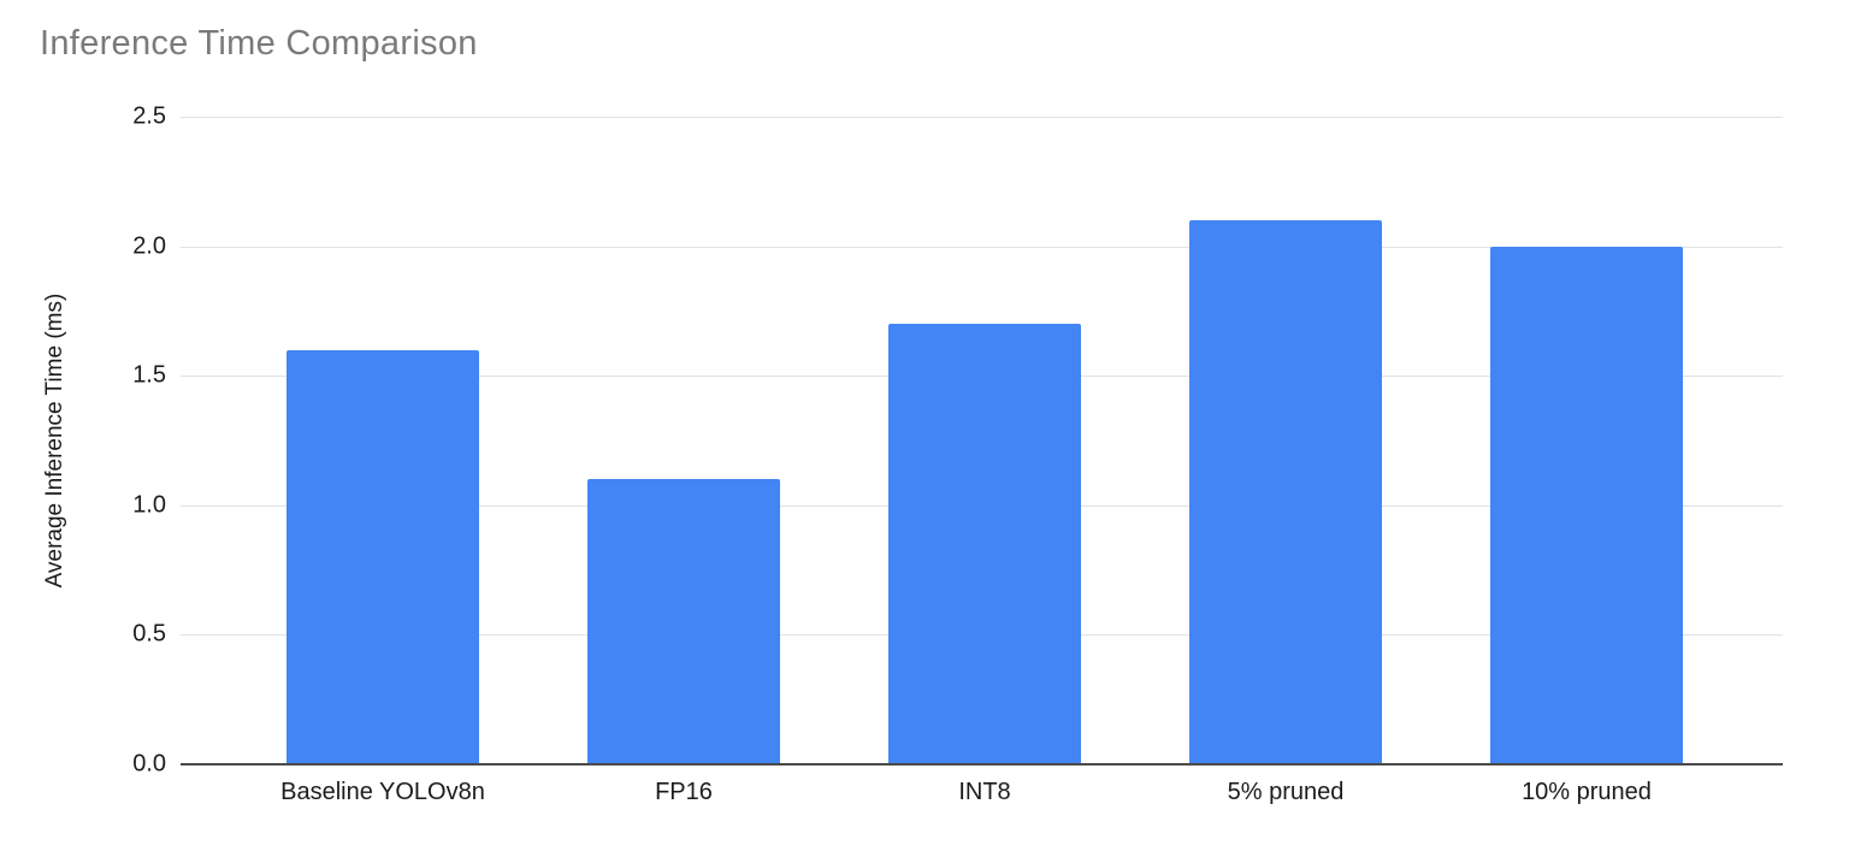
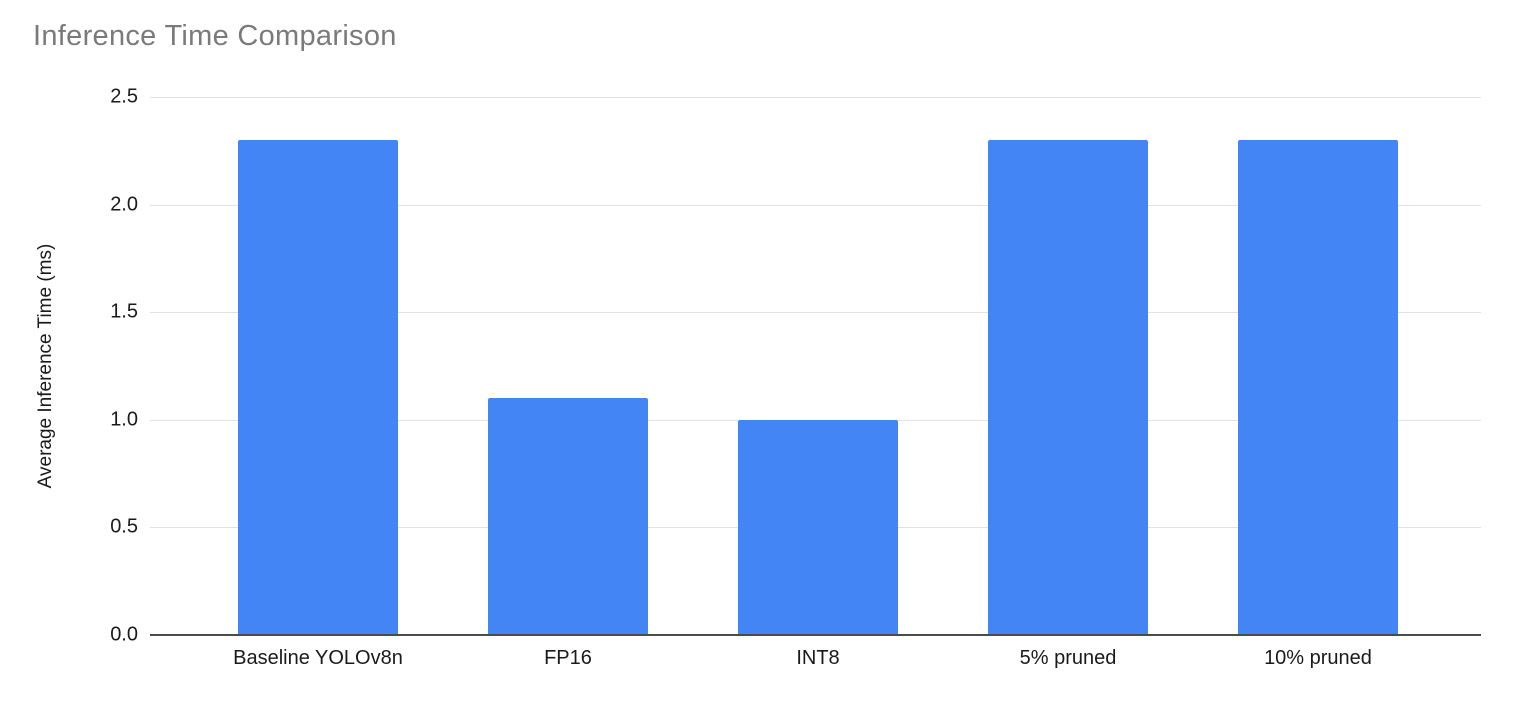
Baseline YOLOv8n: 1.6 -> 2.3
INT8: 1.7 -> 1.0
5% pruned: 2.1 -> 2.3
10% pruned: 2.0 -> 2.3
